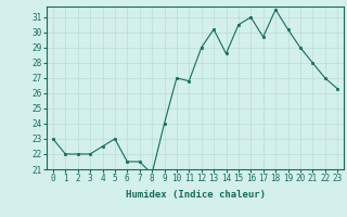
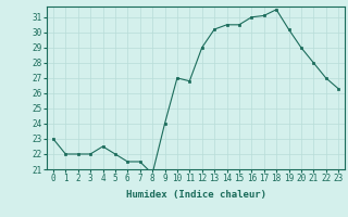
5: 23.0 -> 22.0
14: 28.6 -> 30.5
17: 29.7 -> 31.1
